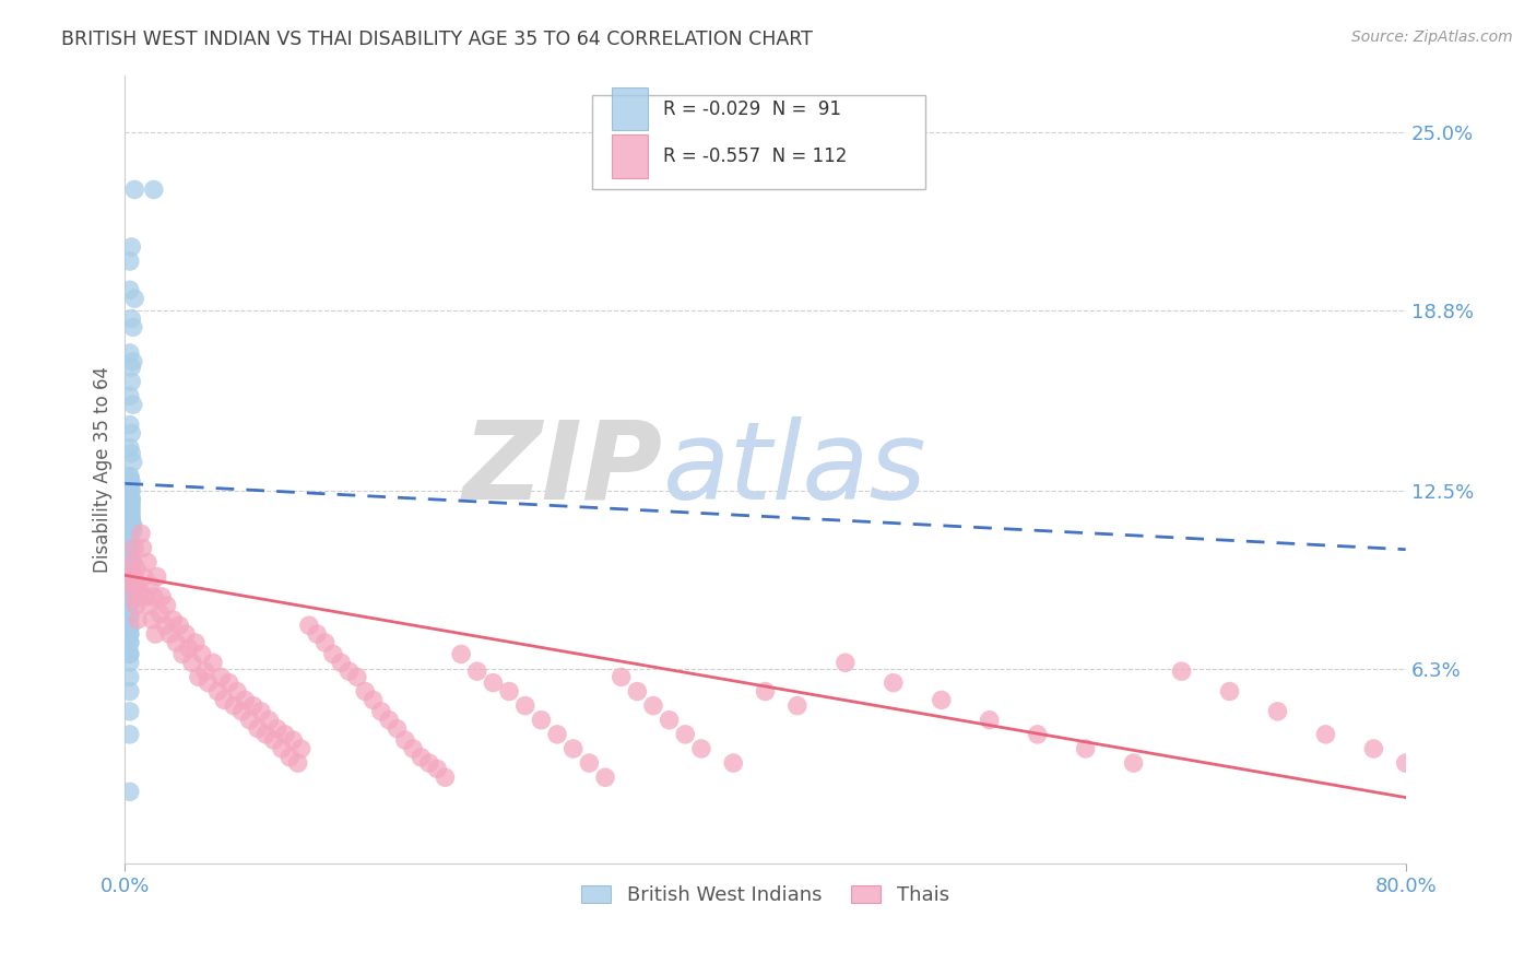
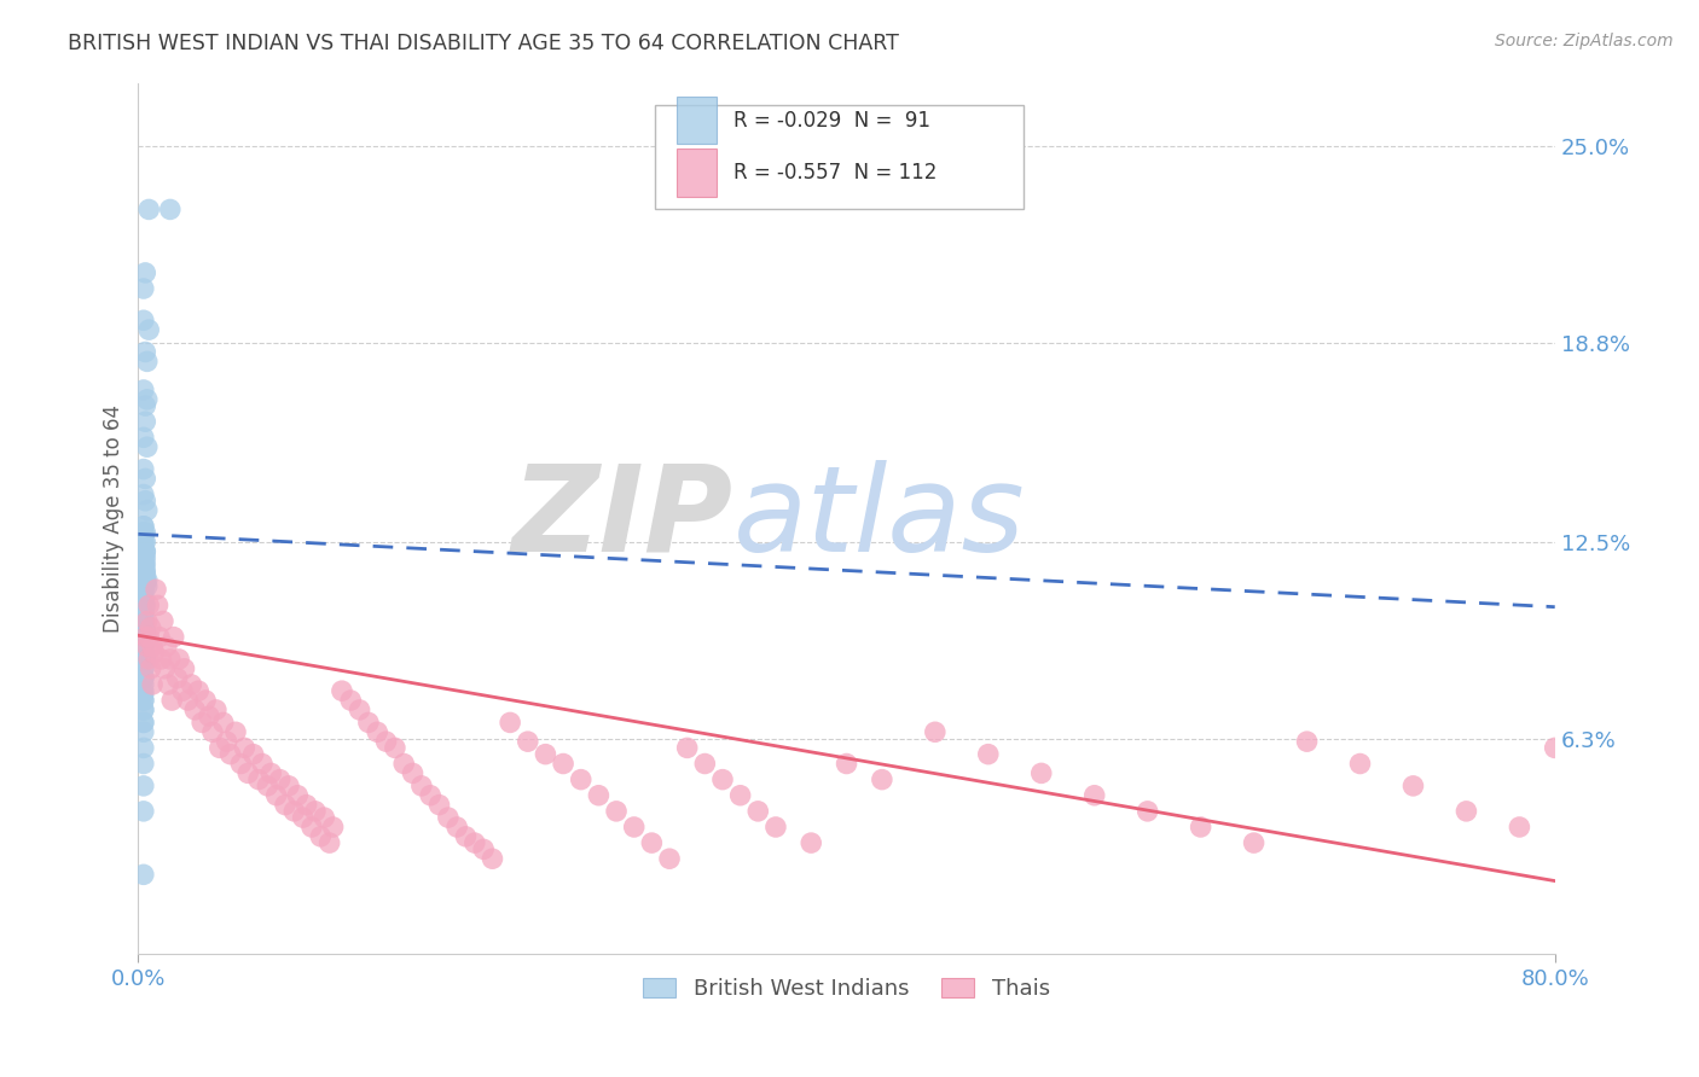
Thais/80.0%: 3.0% -> 6.0%
